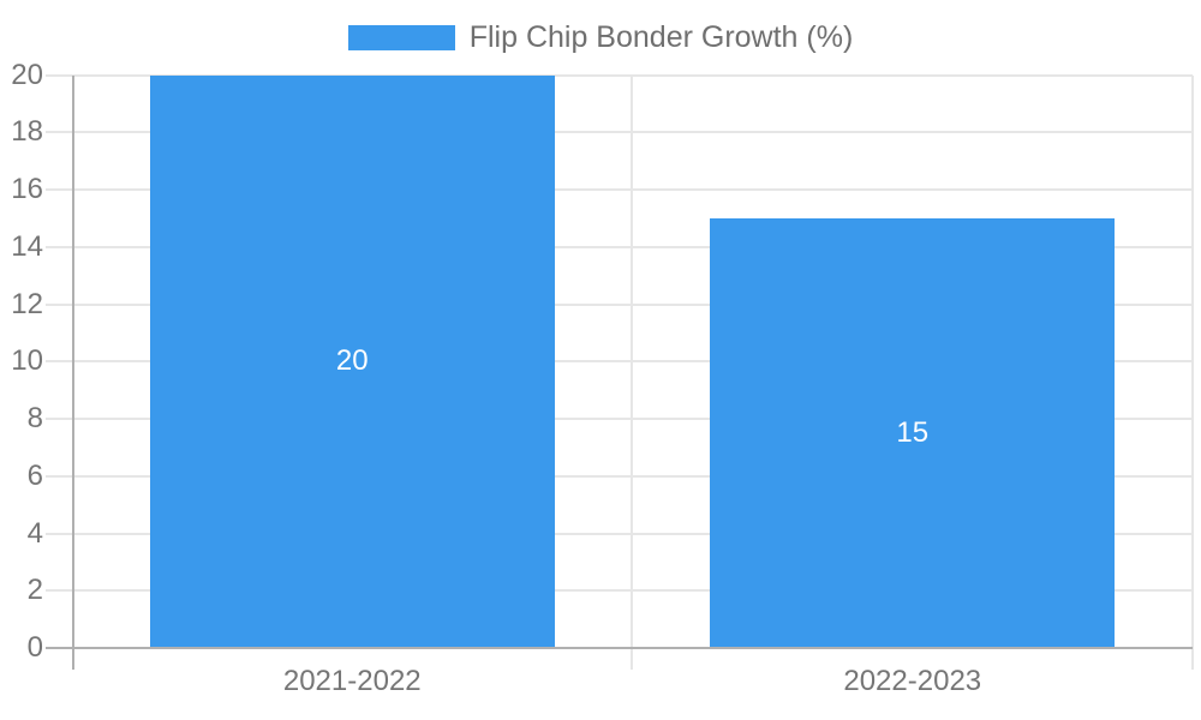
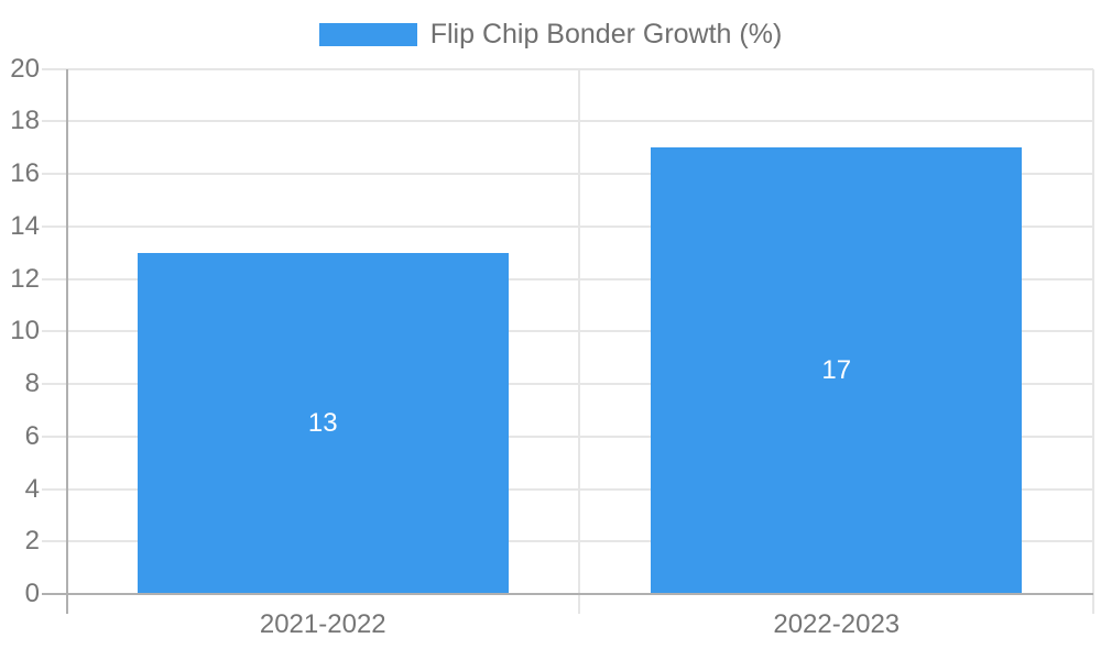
2021-2022: 20 -> 13
2022-2023: 15 -> 17
